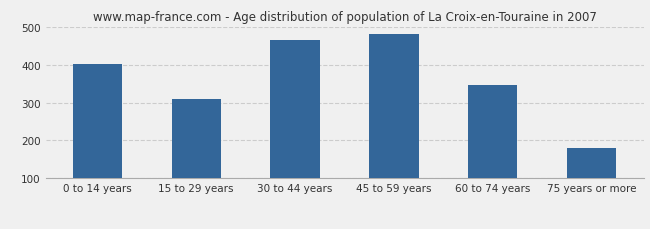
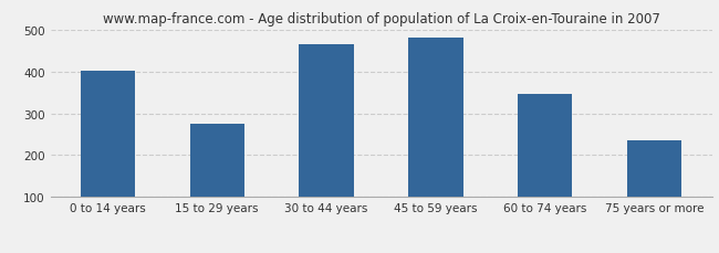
15 to 29 years: 310 -> 275
75 years or more: 180 -> 235
